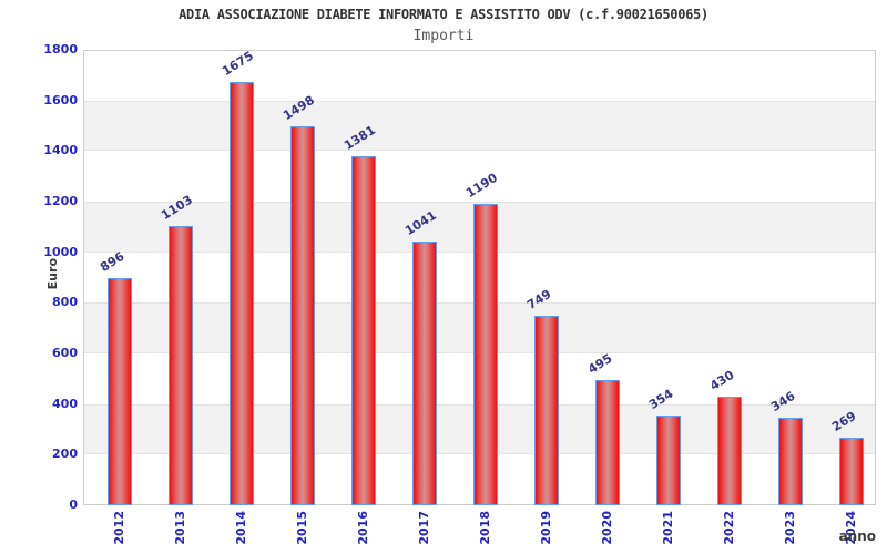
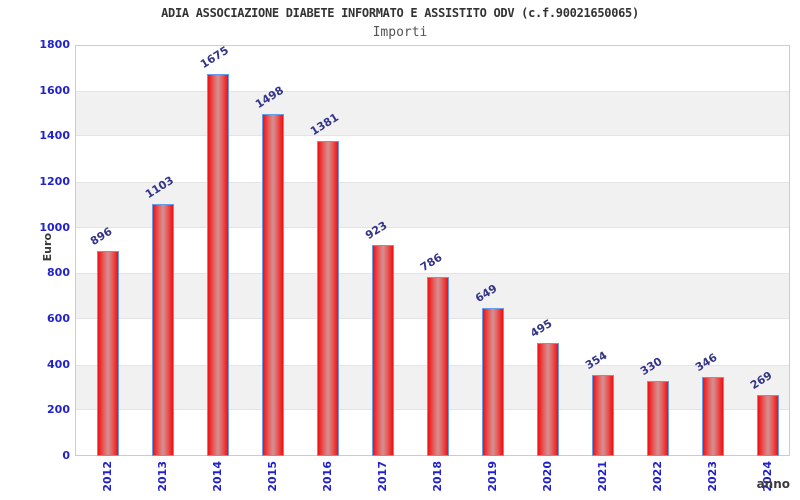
2017: 1041 -> 923
2018: 1190 -> 786
2019: 749 -> 649
2022: 430 -> 330
